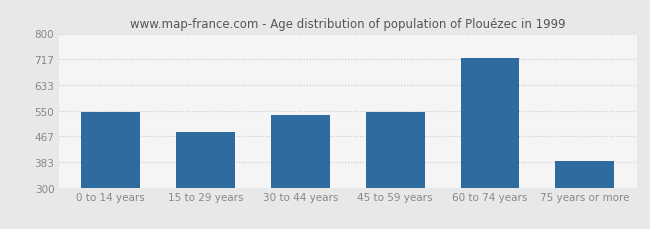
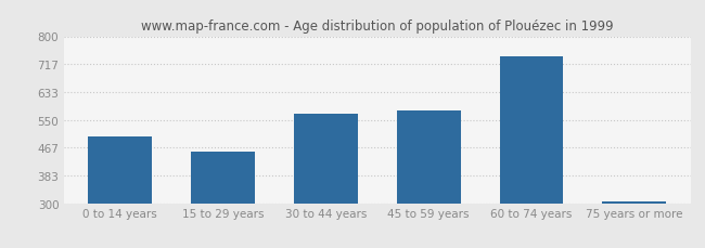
0 to 14 years: 545 -> 500
15 to 29 years: 480 -> 453
30 to 44 years: 535 -> 568
45 to 59 years: 545 -> 578
60 to 74 years: 720 -> 740
75 years or more: 385 -> 305
